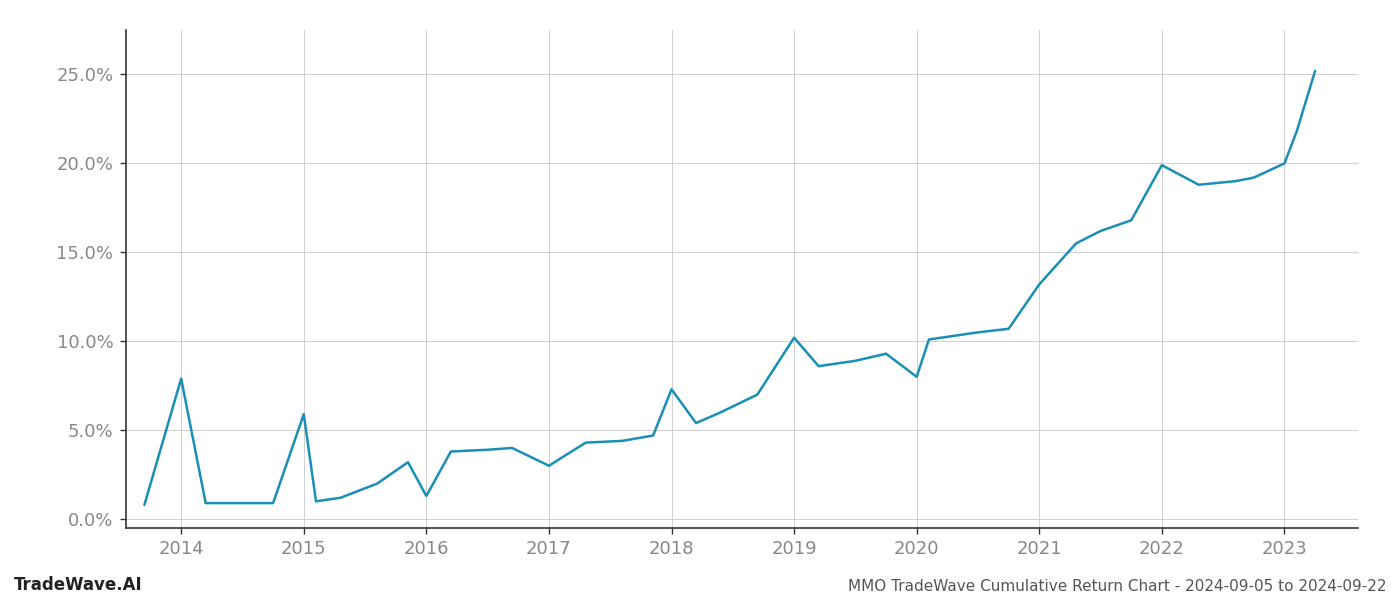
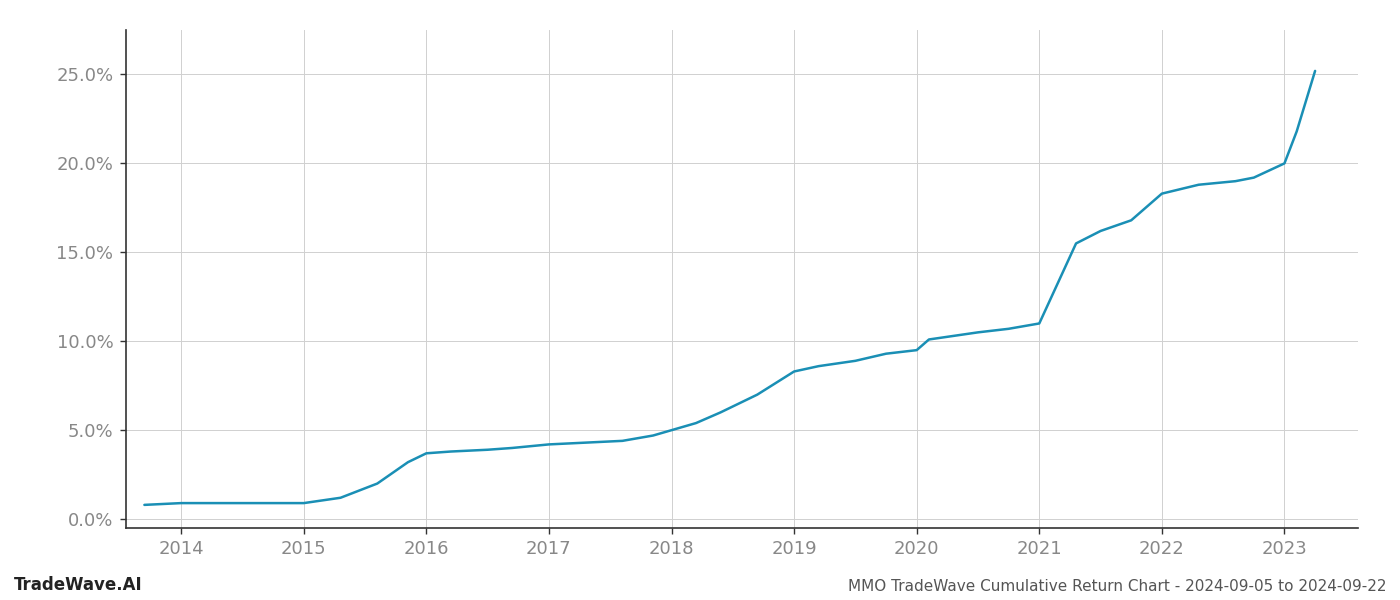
2014: 7.9% -> 0.9%
2015: 5.9% -> 0.9%
2016: 1.3% -> 3.7%
2017: 3.0% -> 4.2%
2018: 7.3% -> 5.0%
2019: 10.2% -> 8.3%
2020: 8.0% -> 9.5%
2021: 13.2% -> 11.0%
2022: 19.9% -> 18.3%
